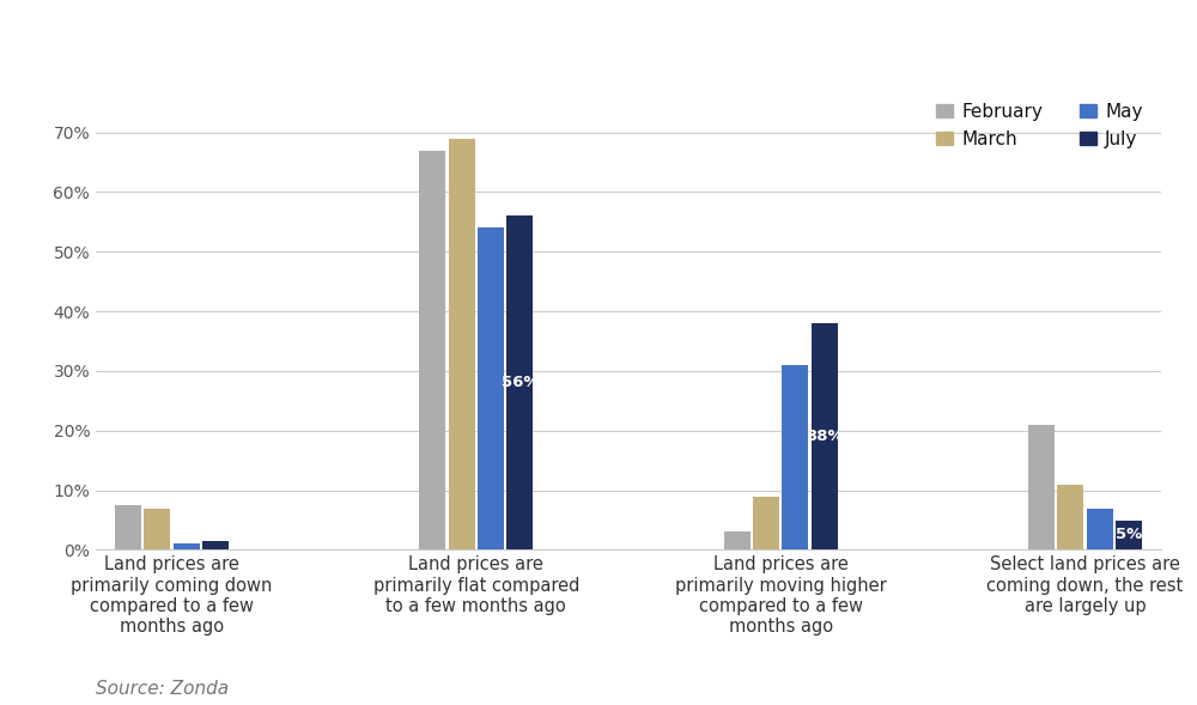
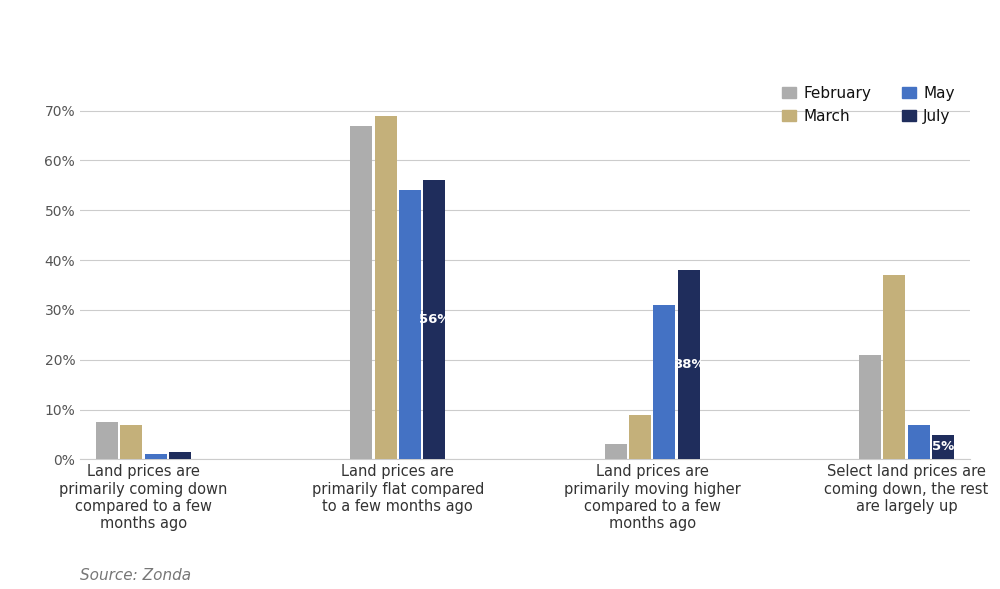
March/Select land prices are coming down, the rest are largely up: 11% -> 37%
